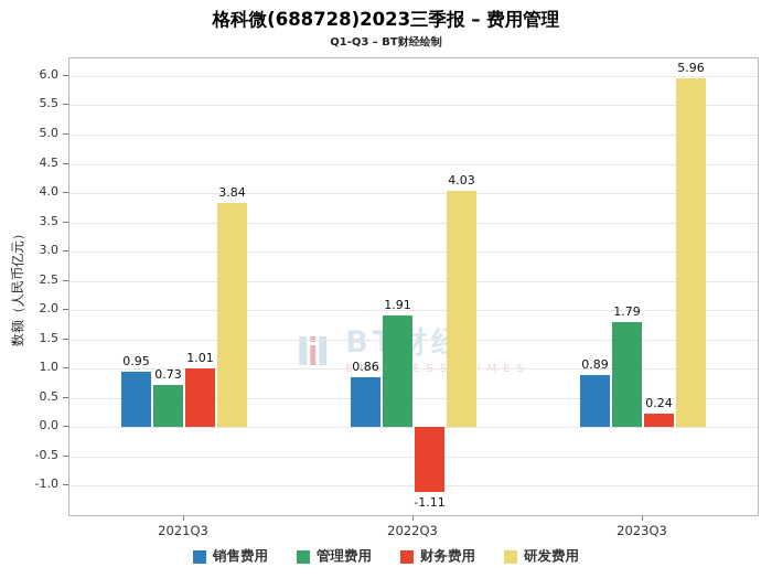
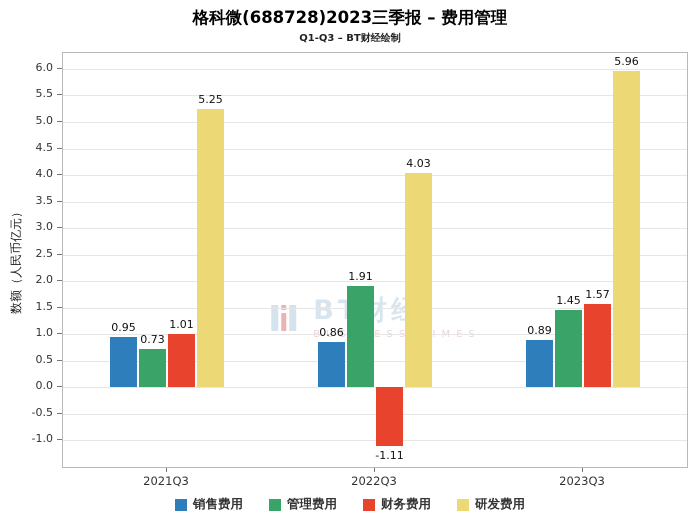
研发费用/2021Q3: 3.84 -> 5.25
管理费用/2023Q3: 1.79 -> 1.45
财务费用/2023Q3: 0.24 -> 1.57
